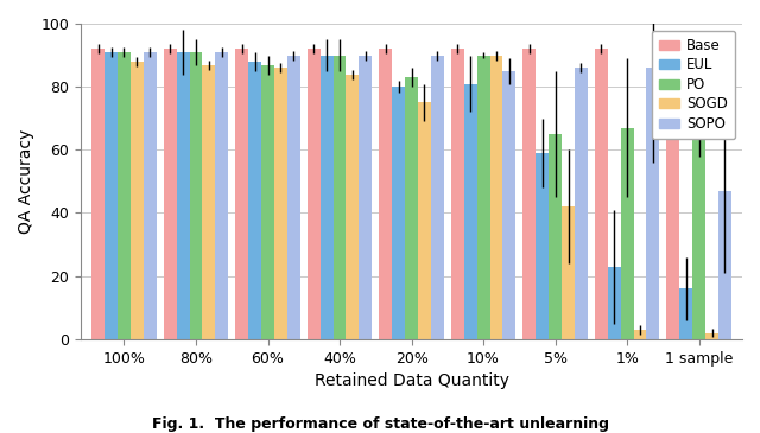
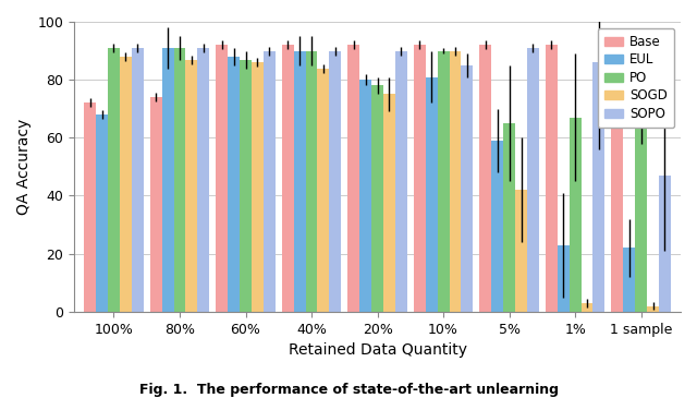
Base/100%: 92 -> 72
EUL/100%: 91 -> 68
Base/80%: 92 -> 74
PO/20%: 83 -> 78
SOPO/5%: 86 -> 91
EUL/1 sample: 16 -> 22
